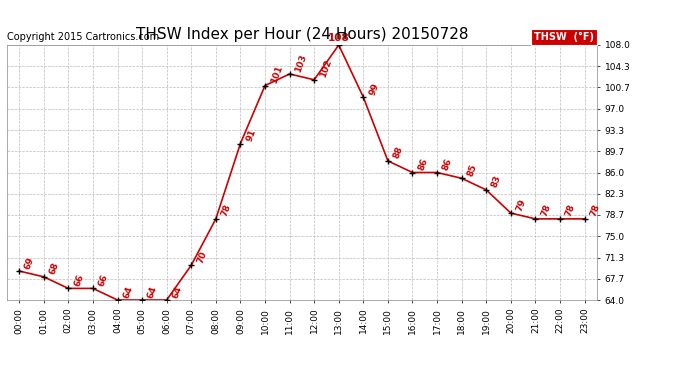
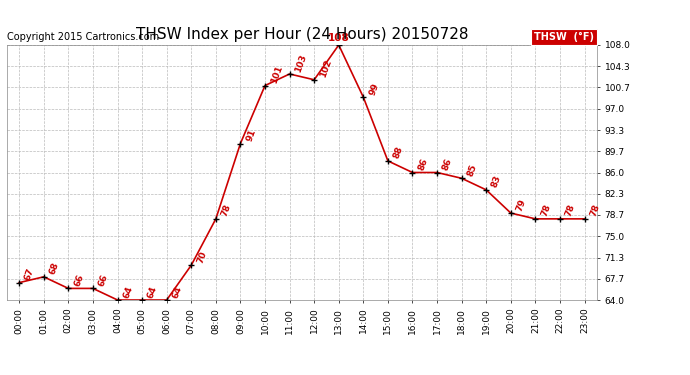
00:00: 69 -> 67
